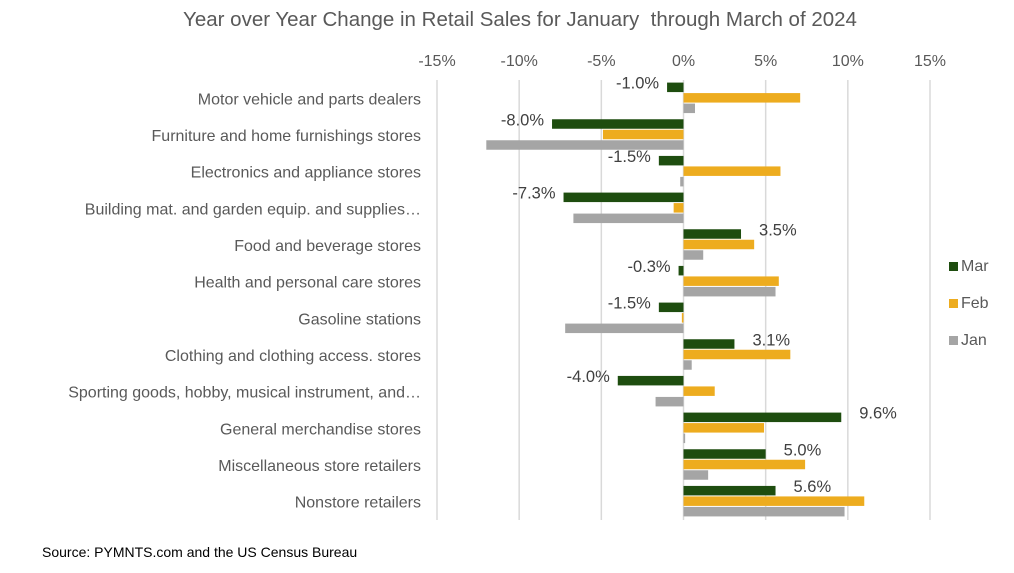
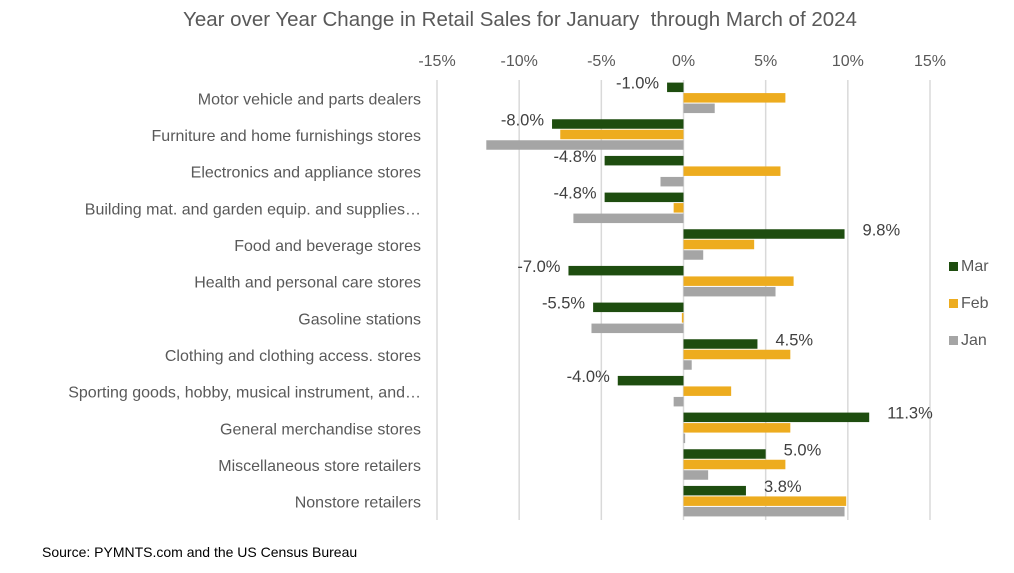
Feb/Motor vehicle and parts dealers: 7.1% -> 6.2%
Jan/Motor vehicle and parts dealers: 0.7% -> 1.9%
Feb/Furniture and home furnishings stores: -4.9% -> -7.5%
Mar/Electronics and appliance stores: -1.5% -> -4.8%
Jan/Electronics and appliance stores: -0.2% -> -1.4%
Mar/Building mat. and garden equip. and supplies…: -7.3% -> -4.8%
Mar/Food and beverage stores: 3.5% -> 9.8%
Mar/Health and personal care stores: -0.3% -> -7.0%
Feb/Health and personal care stores: 5.8% -> 6.7%
Mar/Gasoline stations: -1.5% -> -5.5%
Jan/Gasoline stations: -7.2% -> -5.6%
Mar/Clothing and clothing access. stores: 3.1% -> 4.5%
Feb/Sporting goods, hobby, musical instrument, and…: 1.9% -> 2.9%
Jan/Sporting goods, hobby, musical instrument, and…: -1.7% -> -0.6%
Mar/General merchandise stores: 9.6% -> 11.3%
Feb/General merchandise stores: 4.9% -> 6.5%
Feb/Miscellaneous store retailers: 7.4% -> 6.2%
Mar/Nonstore retailers: 5.6% -> 3.8%
Feb/Nonstore retailers: 11.0% -> 9.9%
